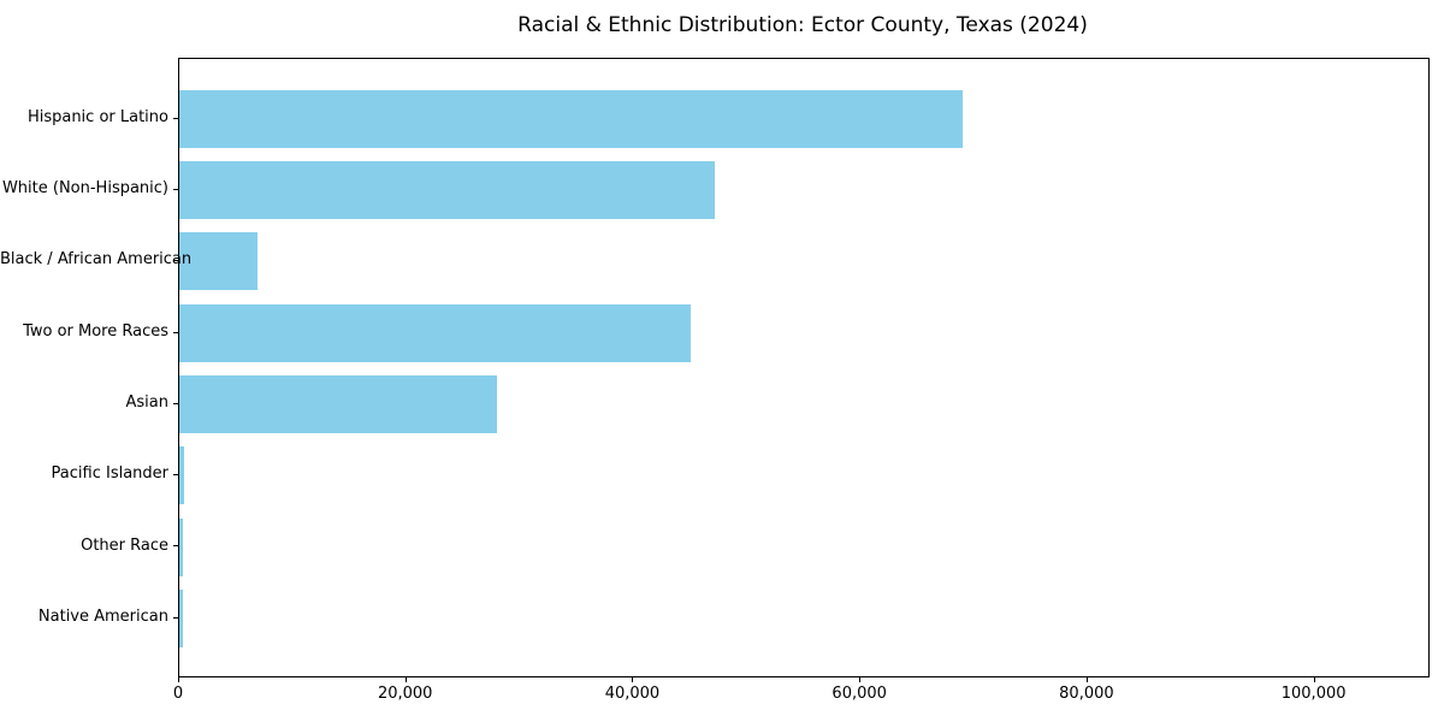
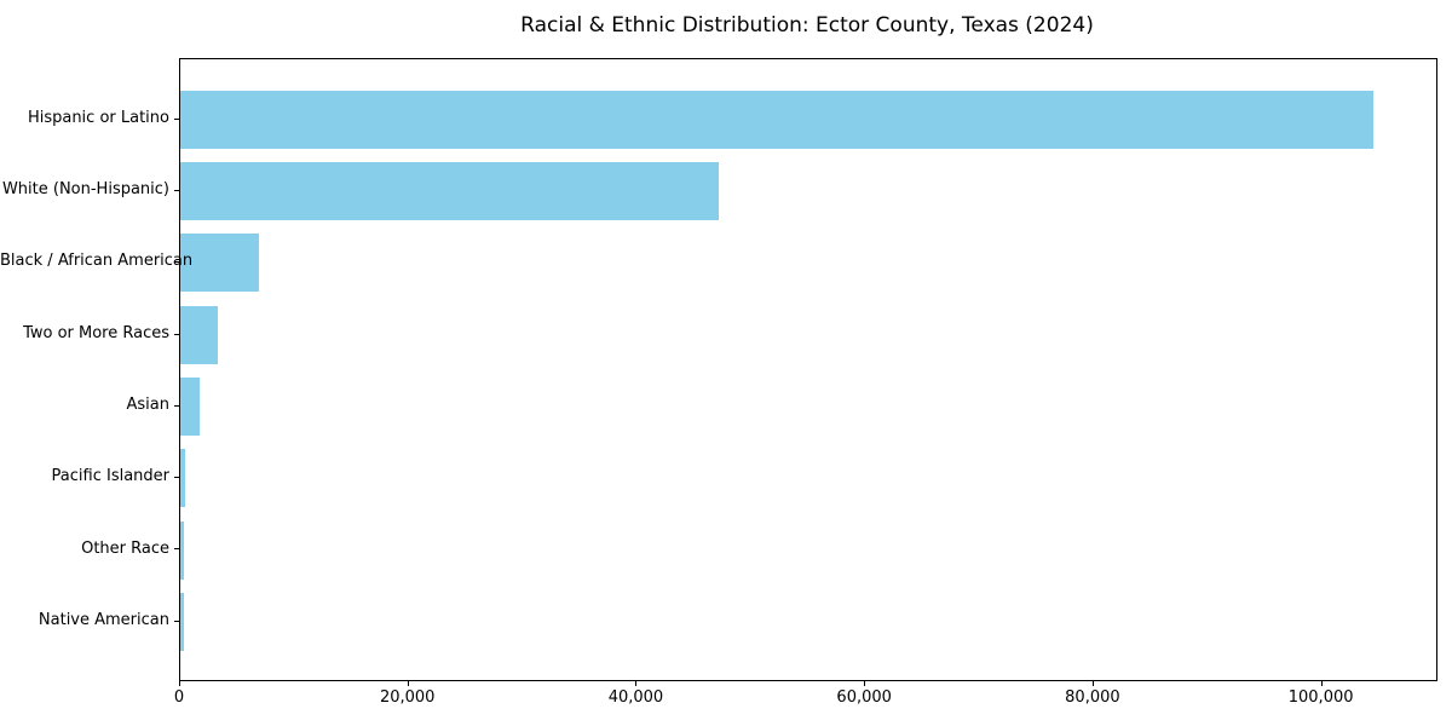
Hispanic or Latino: 69000 -> 104000
Two or More Races: 45000 -> 3000
Asian: 28000 -> 2000
